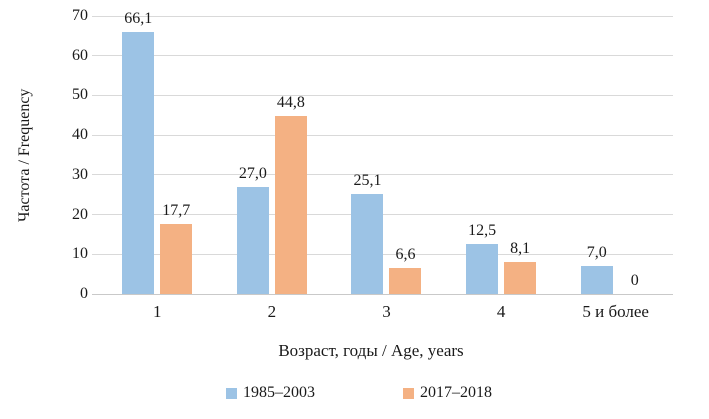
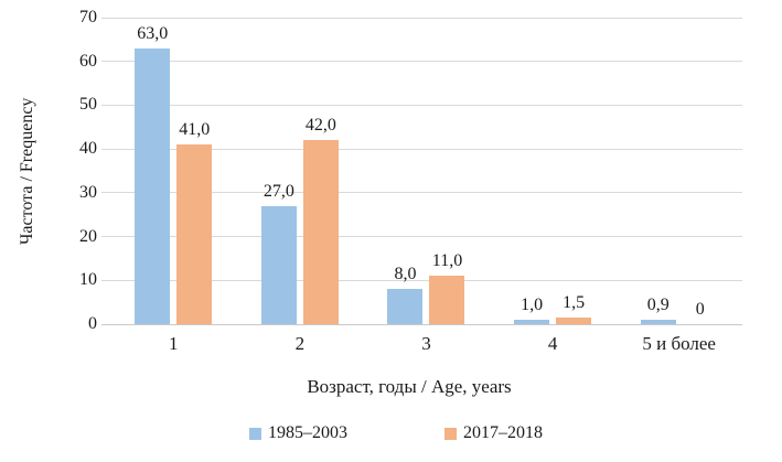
1985–2003/1: 66,1 -> 63,0
2017–2018/1: 17,7 -> 41,0
2017–2018/2: 44,8 -> 42,0
1985–2003/3: 25,1 -> 8,0
2017–2018/3: 6,6 -> 11,0
1985–2003/4: 12,5 -> 1,0
2017–2018/4: 8,1 -> 1,5
1985–2003/5 и более: 7,0 -> 0,9
